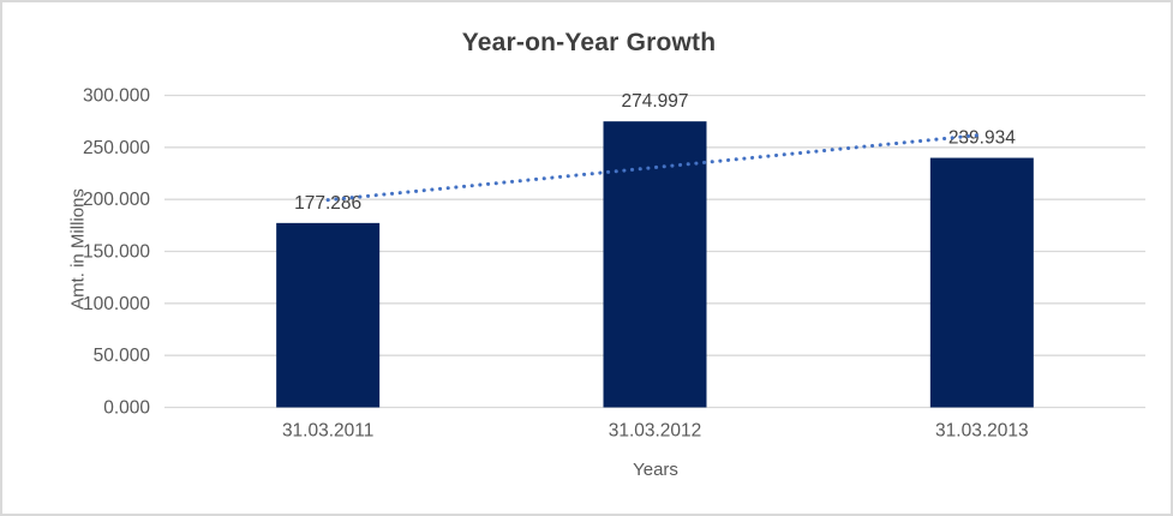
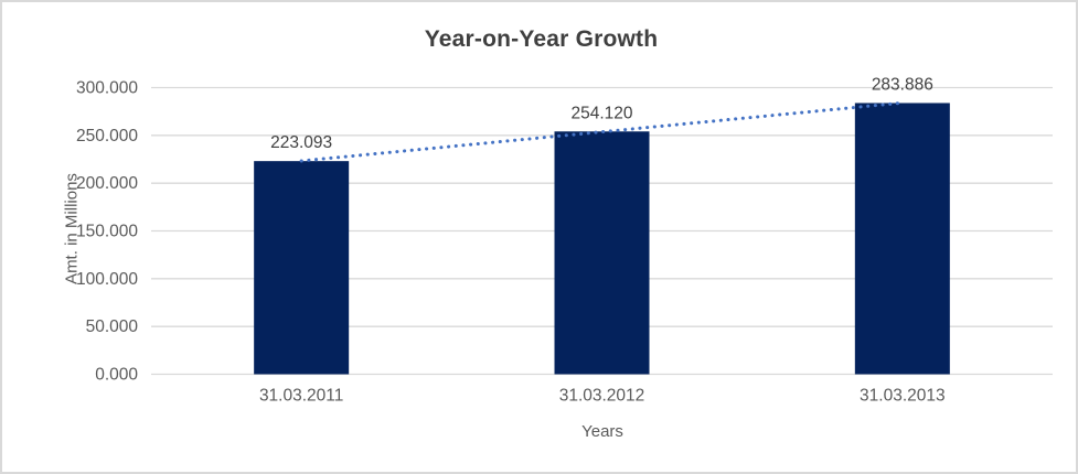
31.03.2011: 177.286 -> 223.093
31.03.2012: 274.997 -> 254.120
31.03.2013: 239.934 -> 283.886
